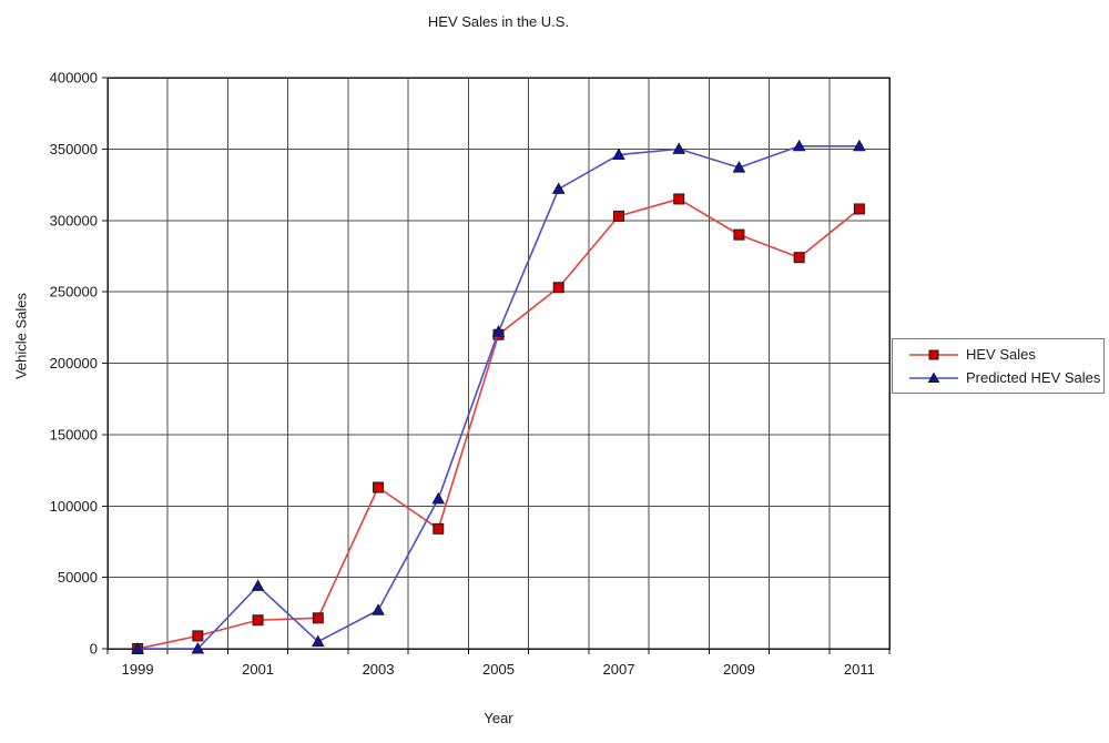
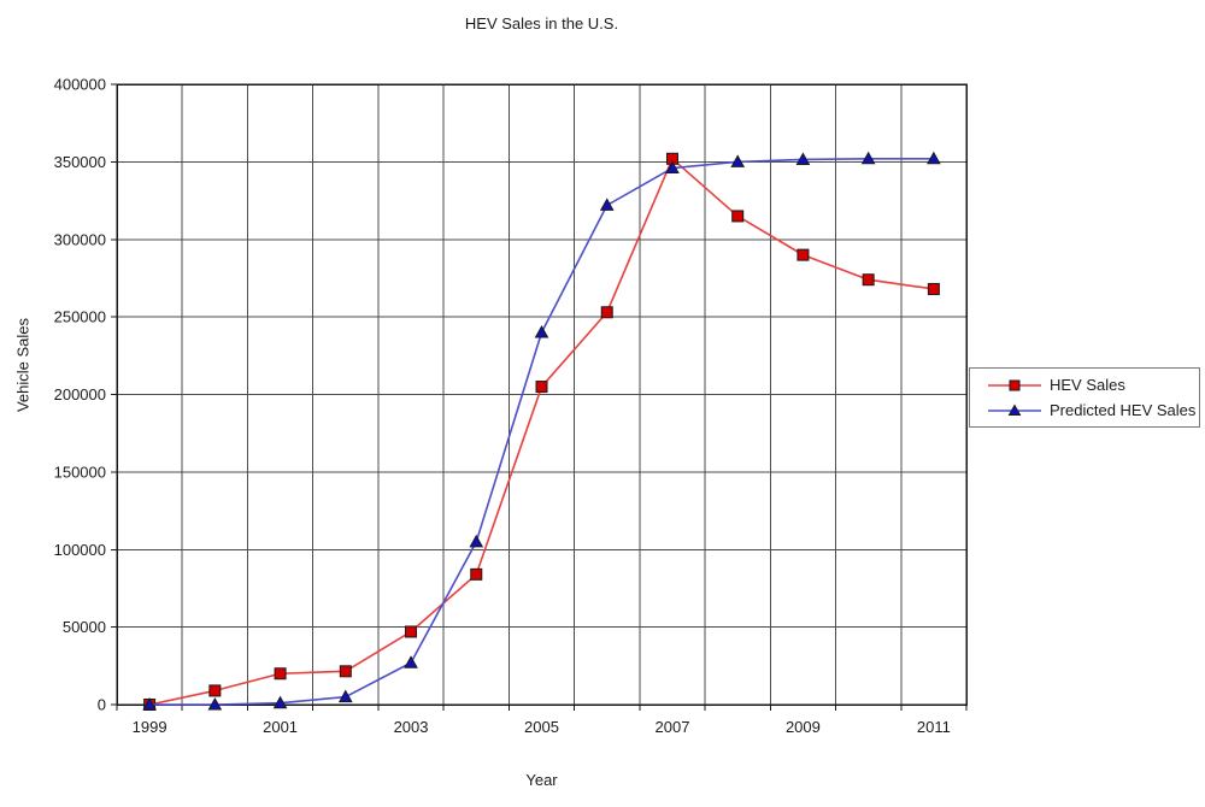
Predicted HEV Sales/2001: 44000 -> 1000
HEV Sales/2003: 113000 -> 47000
HEV Sales/2005: 220000 -> 205000
Predicted HEV Sales/2005: 222000 -> 240000
HEV Sales/2007: 303000 -> 352000
Predicted HEV Sales/2009: 337000 -> 352000
HEV Sales/2011: 308000 -> 268000
